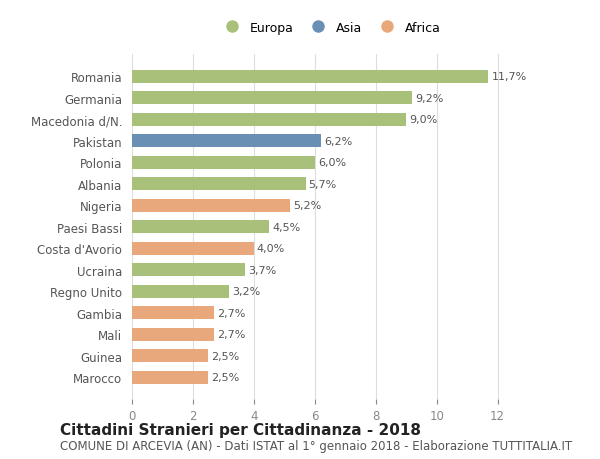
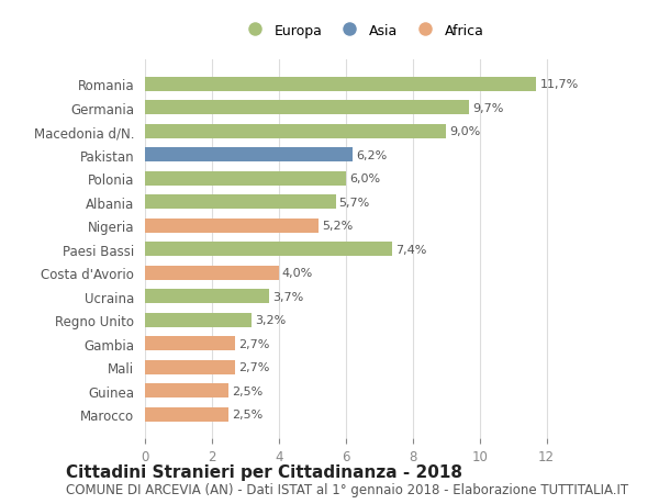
Germania: 9,2% -> 9,7%
Paesi Bassi: 4,5% -> 7,4%
